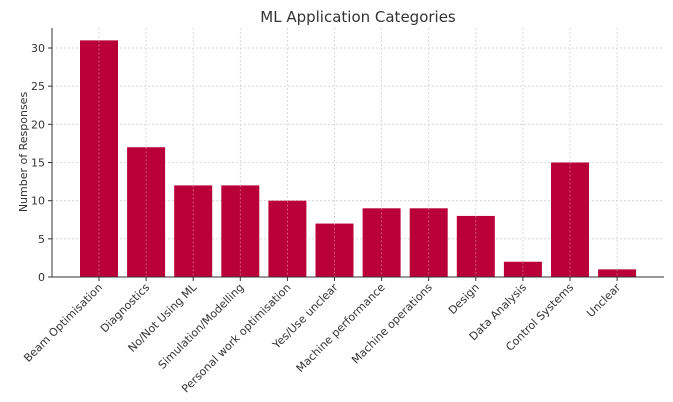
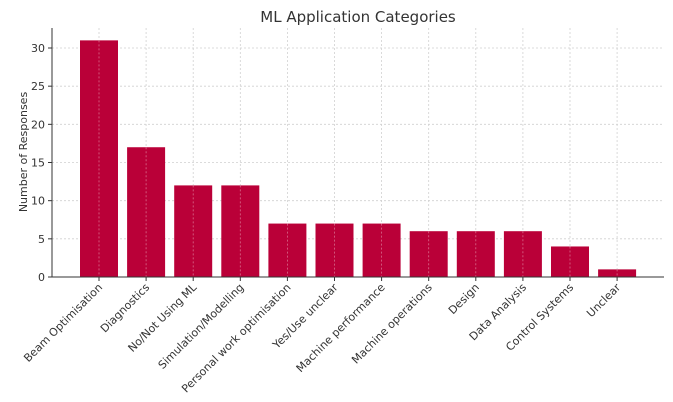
Personal work optimisation: 10 -> 7
Machine performance: 9 -> 7
Machine operations: 9 -> 6
Design: 8 -> 6
Data Analysis: 2 -> 6
Control Systems: 15 -> 4
